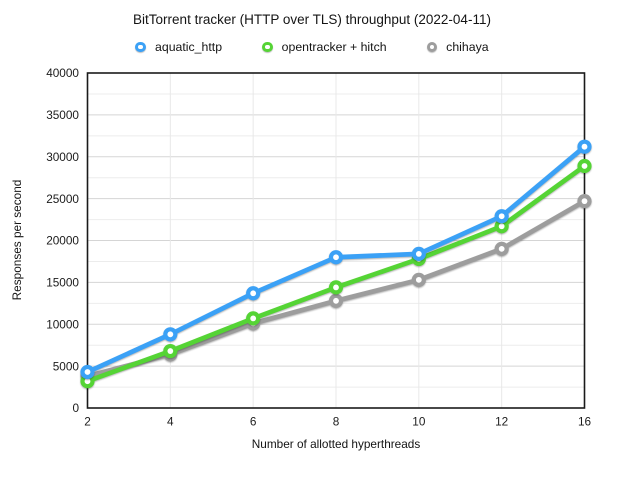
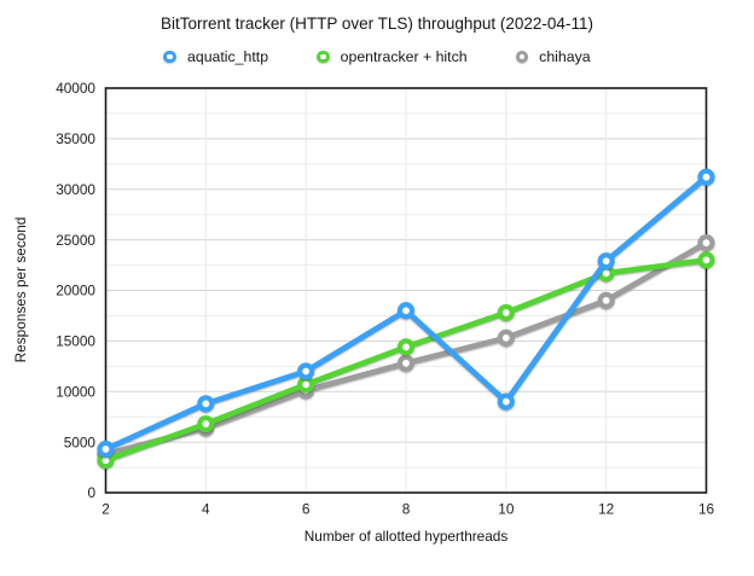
aquatic_http/6: 14000 -> 12000
aquatic_http/10: 18000 -> 9000
opentracker + hitch/16: 29000 -> 23000
